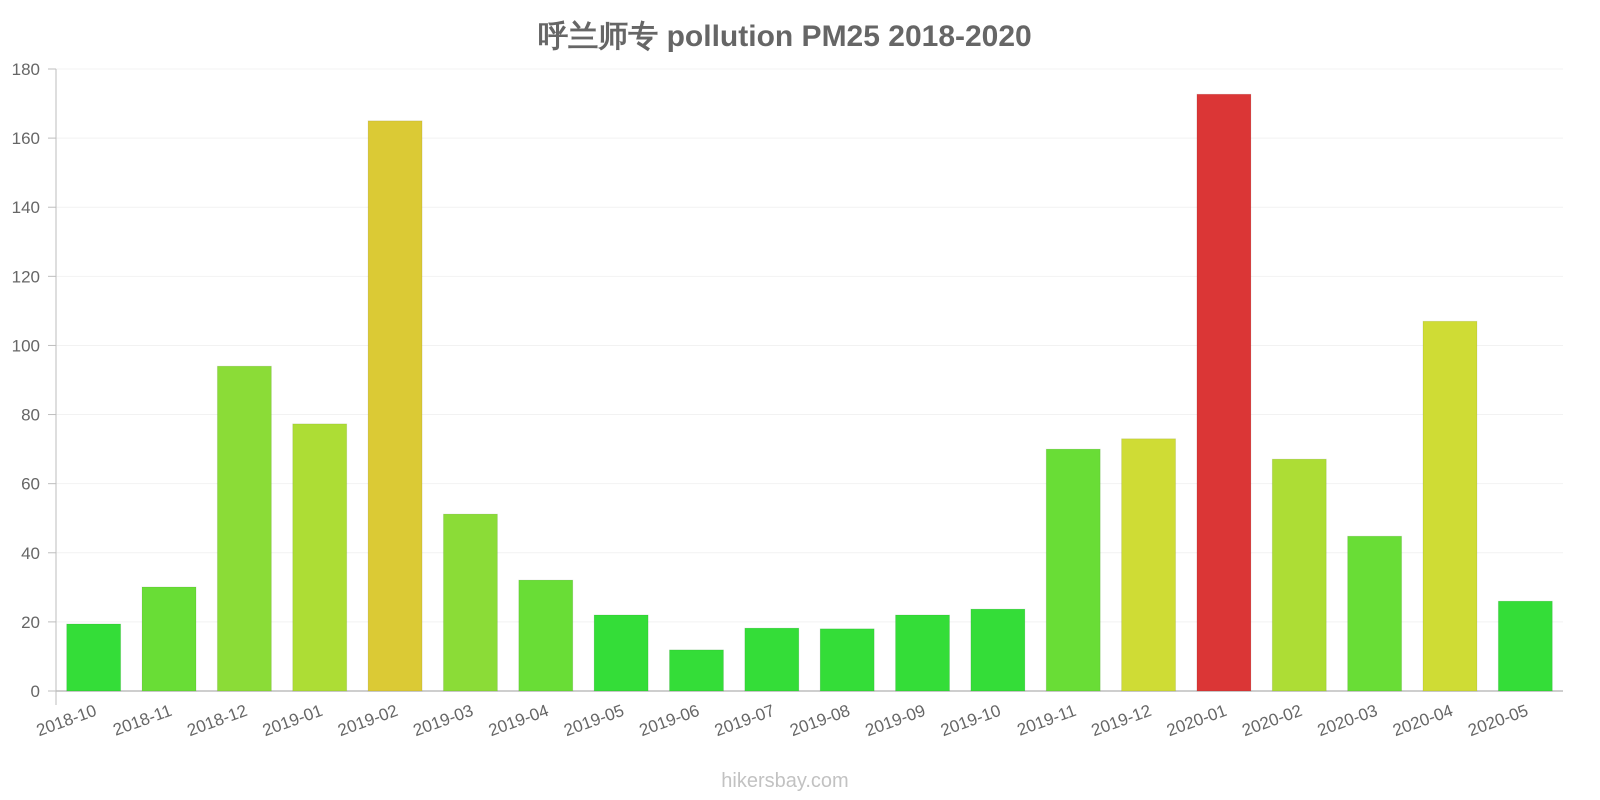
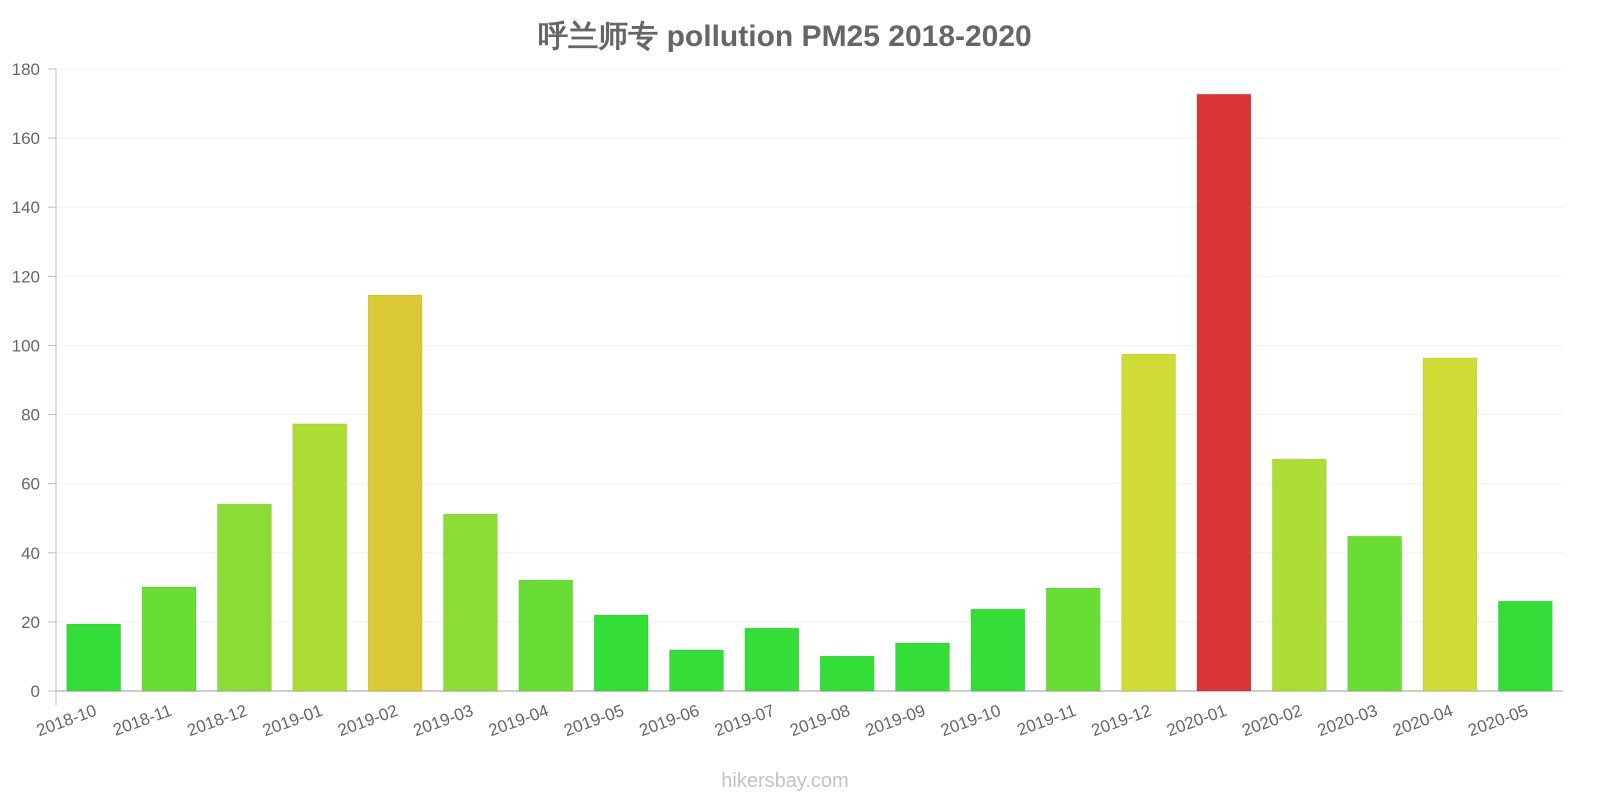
2018-12: 94 -> 54
2019-02: 165 -> 115
2019-08: 18 -> 10
2019-09: 22 -> 14
2019-11: 70 -> 30
2019-12: 73 -> 98
2020-04: 107 -> 96
